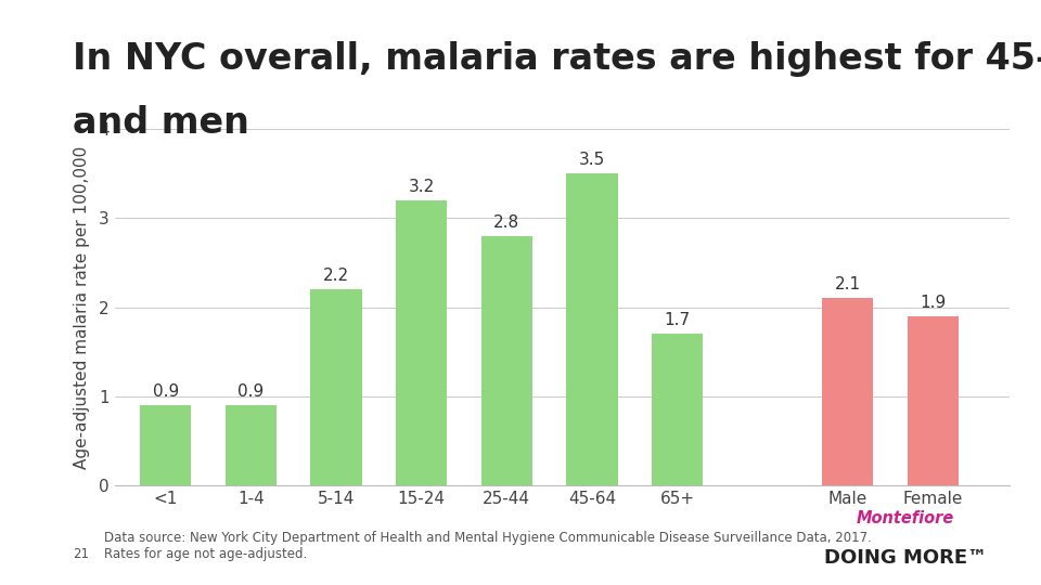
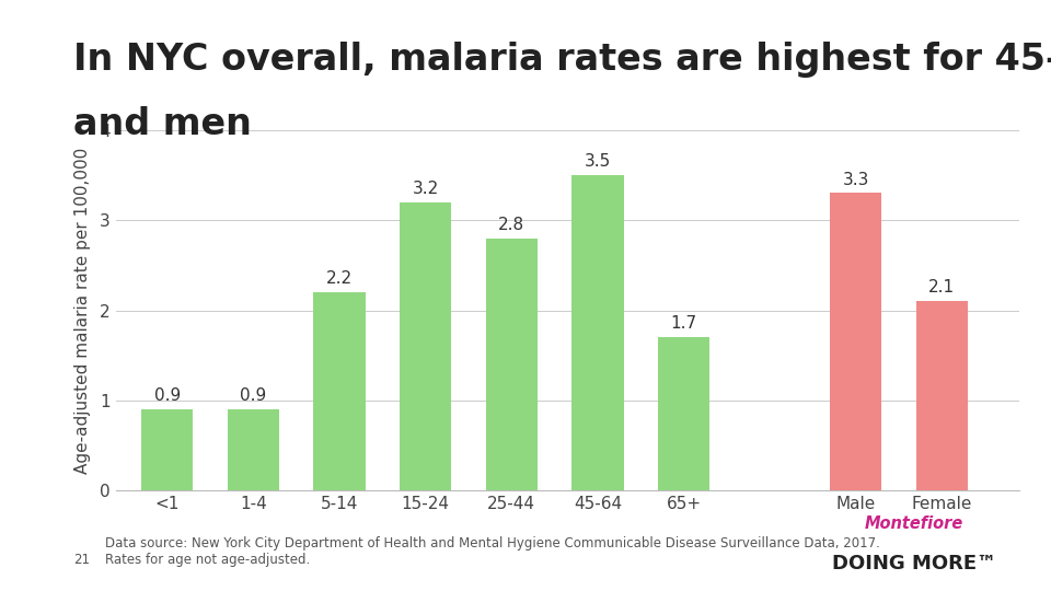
Male: 2.1 -> 3.3
Female: 1.9 -> 2.1
